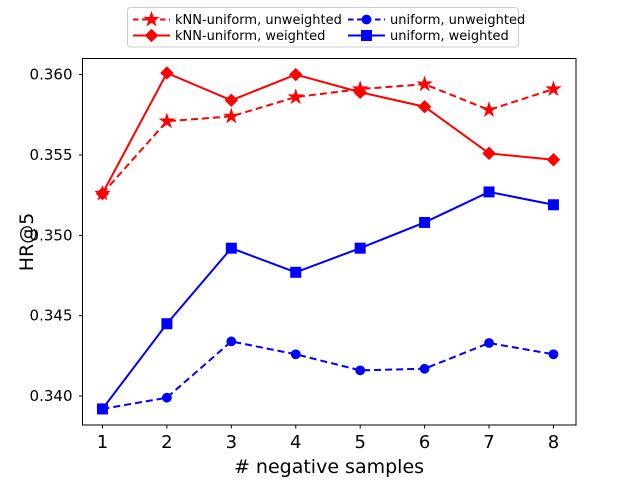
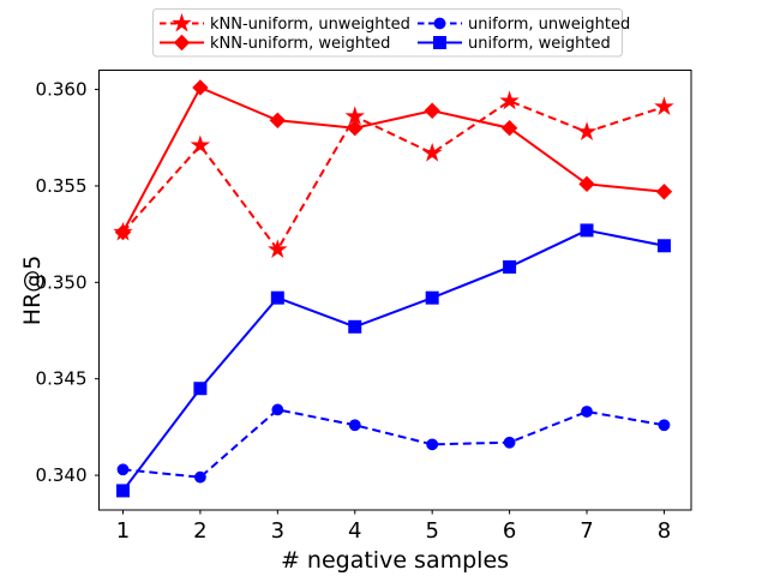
uniform, unweighted/1: 0.3392 -> 0.3403
kNN-uniform, unweighted/3: 0.3574 -> 0.3517
kNN-uniform, weighted/4: 0.3600 -> 0.3580
kNN-uniform, unweighted/5: 0.3591 -> 0.3567
